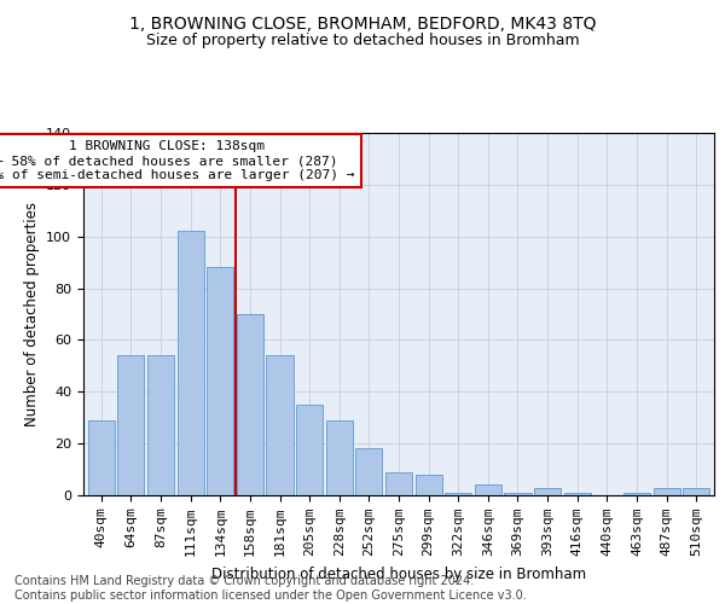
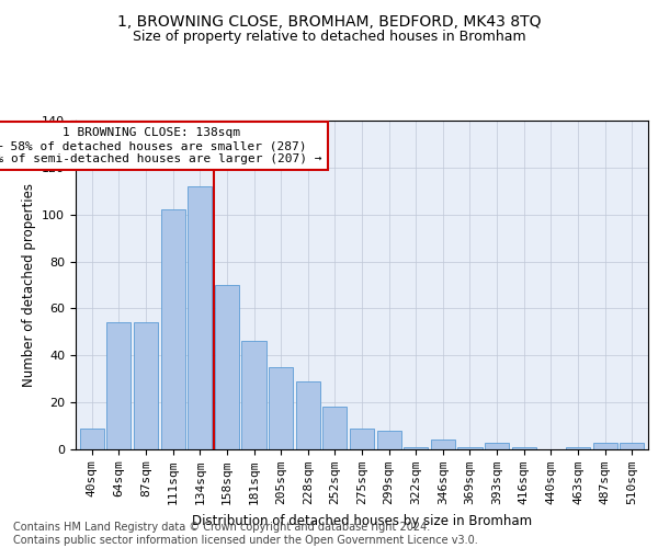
40sqm: 29 -> 9
134sqm: 88 -> 112
181sqm: 54 -> 46
